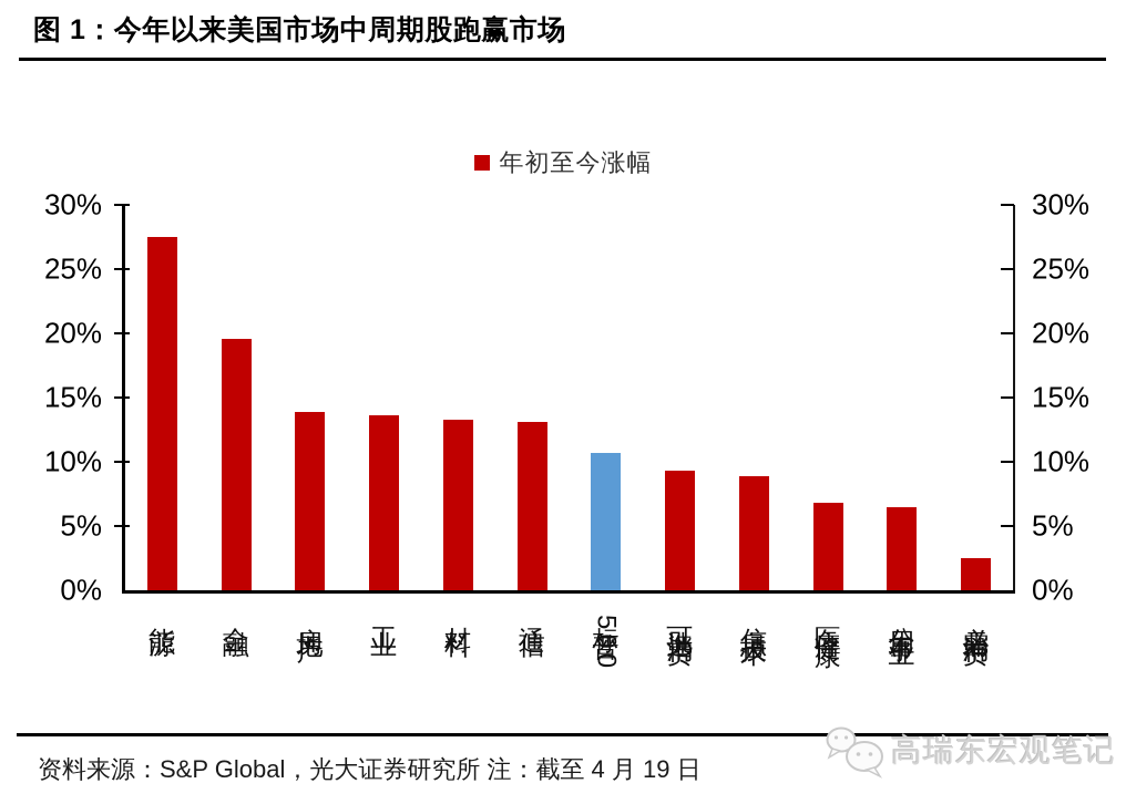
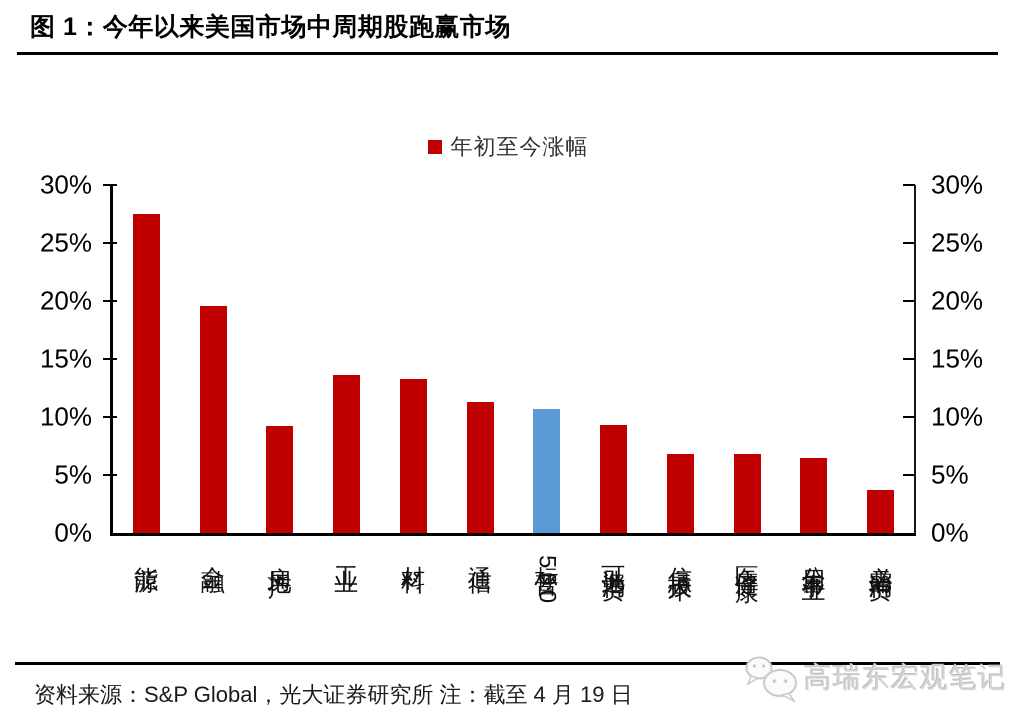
房地产: 13.9% -> 9.2%
通信: 13.1% -> 11.3%
信息技术: 8.9% -> 6.8%
必需消费: 2.5% -> 3.7%
